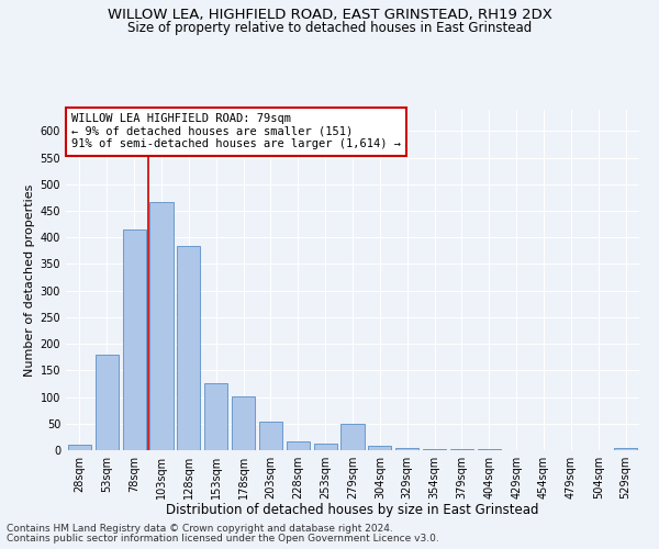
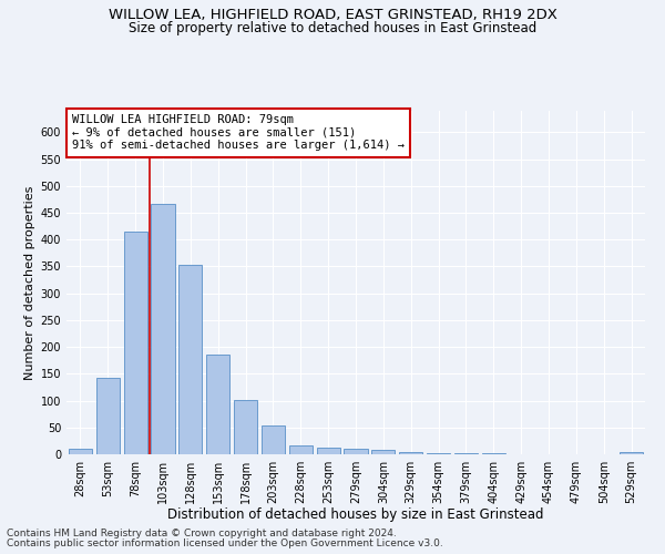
53sqm: 180 -> 143
128sqm: 385 -> 354
153sqm: 125 -> 185
279sqm: 50 -> 10
